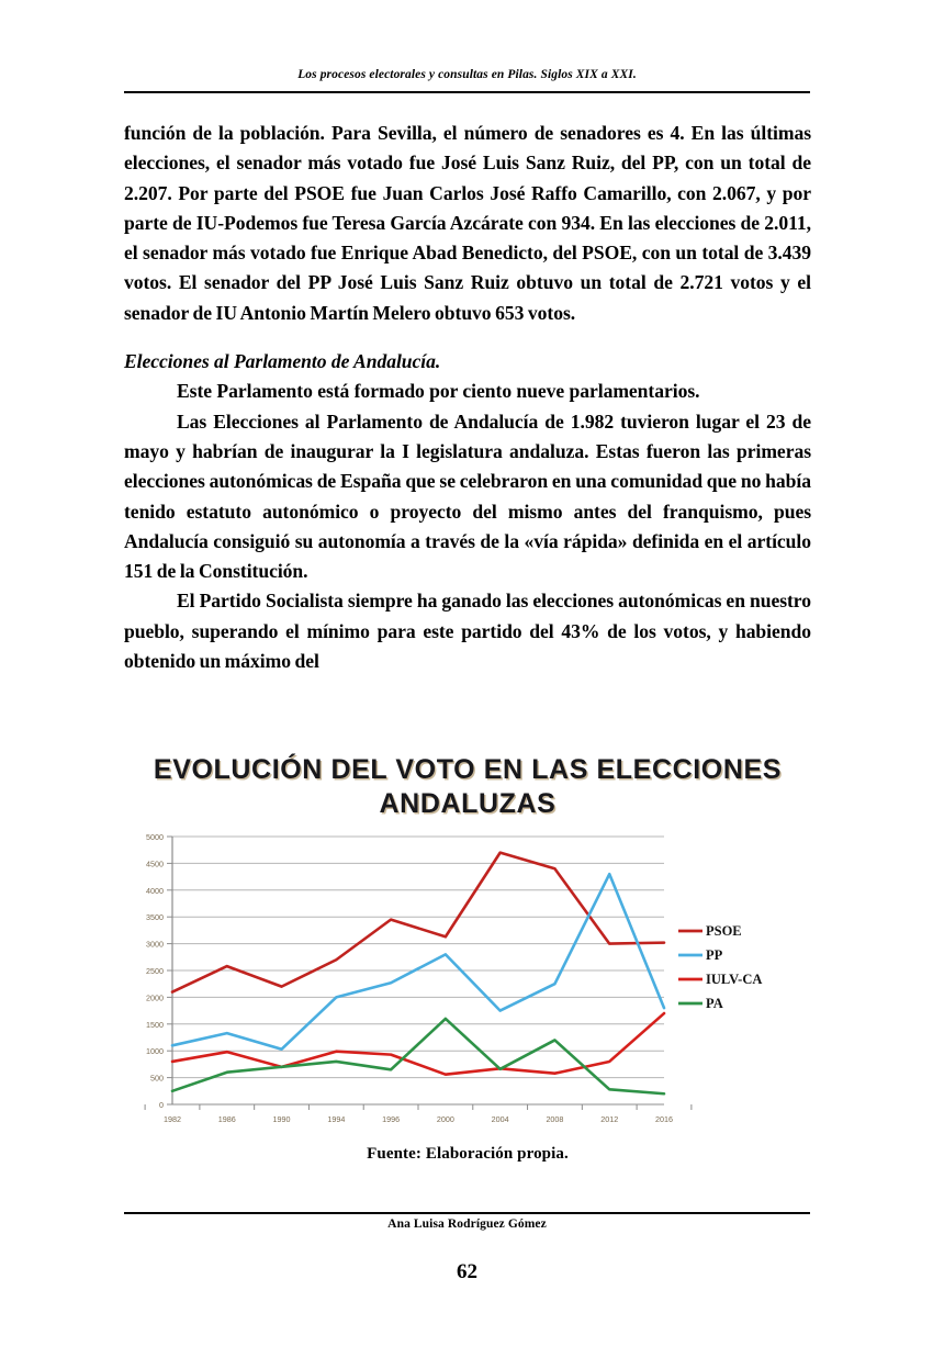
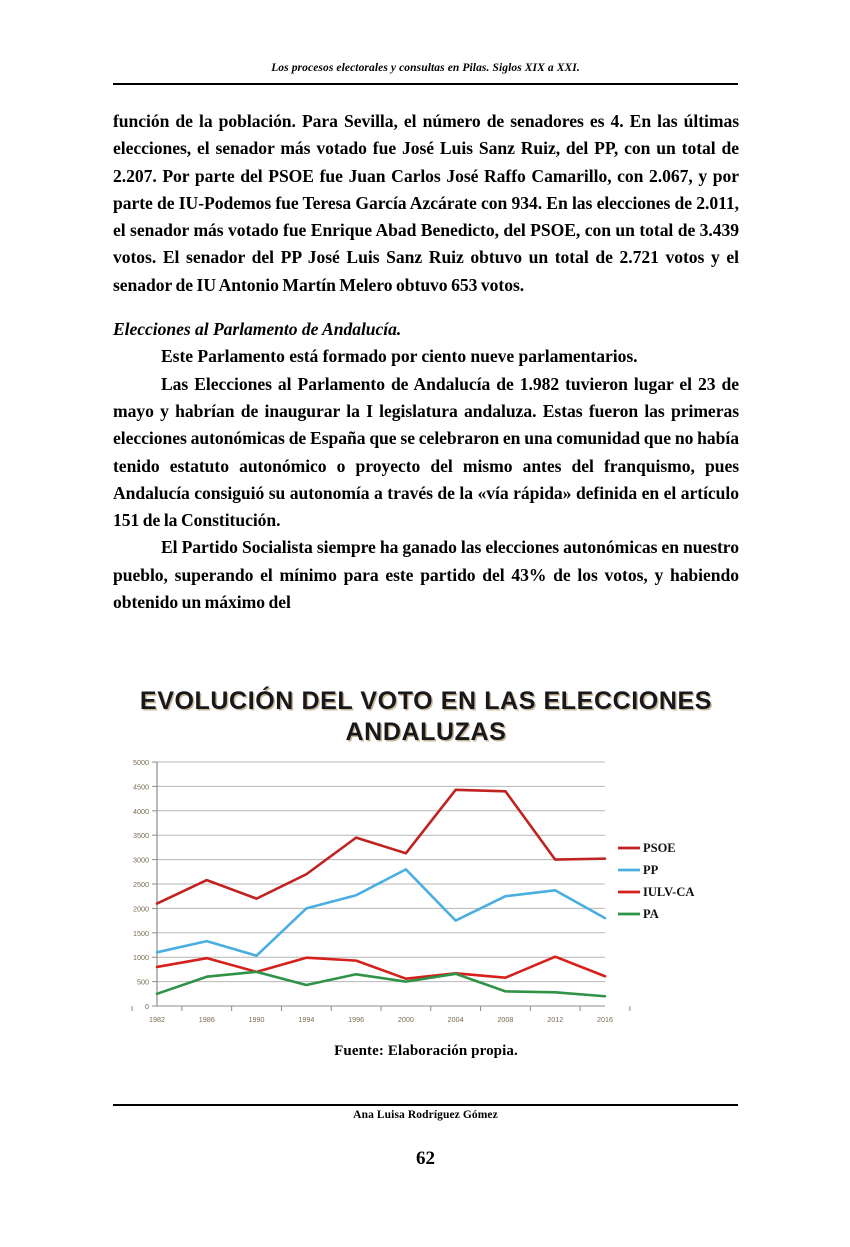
PA/1994: 800 -> 400
PA/2000: 1600 -> 500
PSOE/2004: 4700 -> 4400
PA/2008: 1200 -> 300
PP/2012: 4300 -> 2400
IULV-CA/2012: 800 -> 1000
IULV-CA/2016: 1700 -> 600
